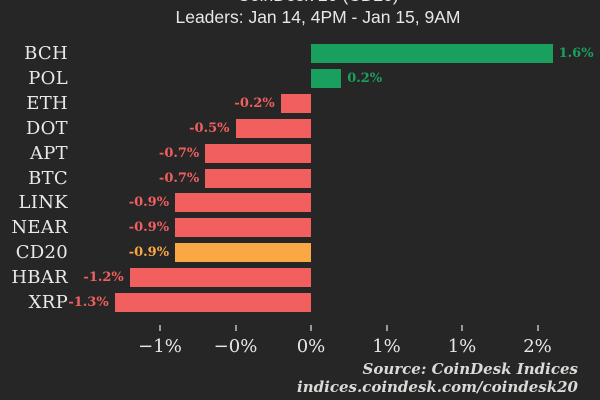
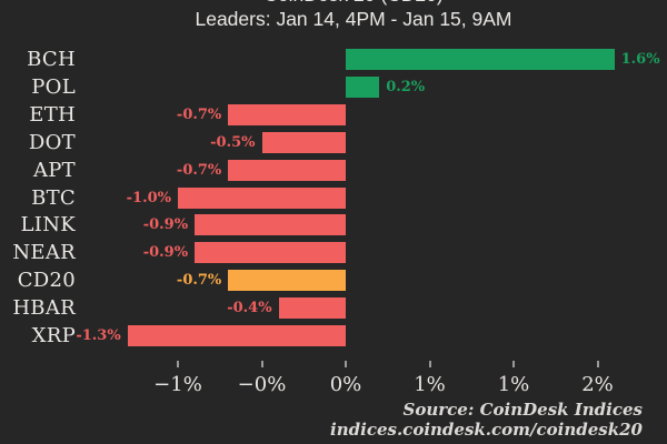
ETH: -0.2% -> -0.7%
BTC: -0.7% -> -1.0%
CD20: -0.9% -> -0.7%
HBAR: -1.2% -> -0.4%
